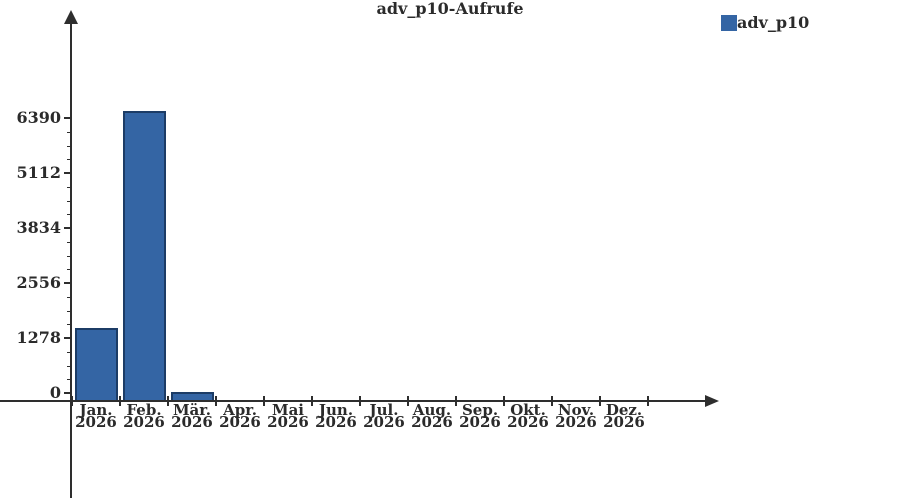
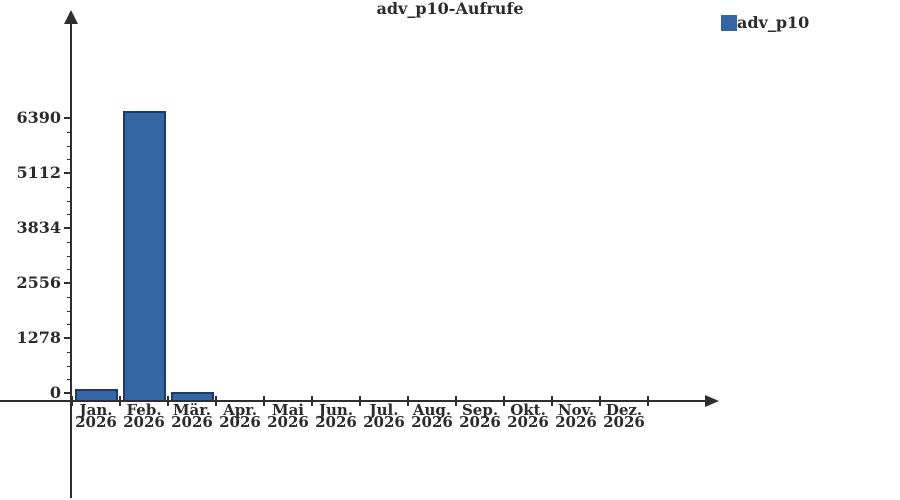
Jan.: 1500 -> 100
